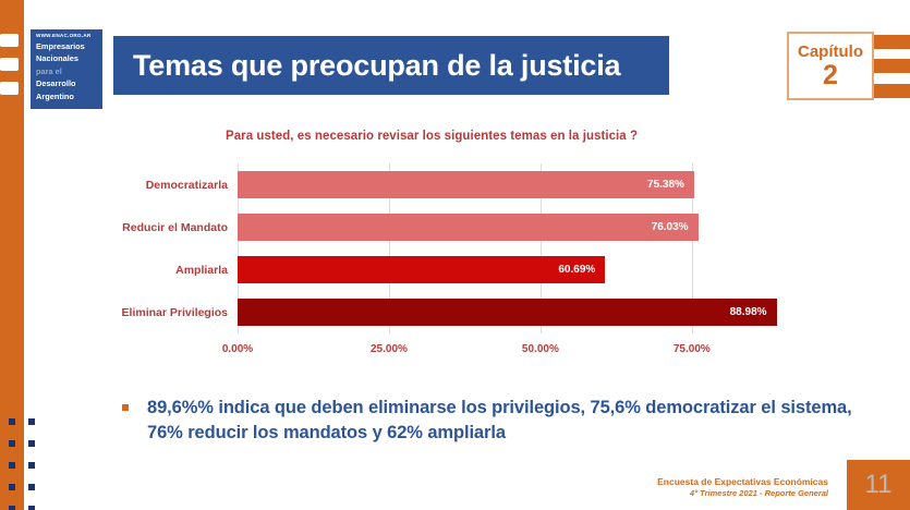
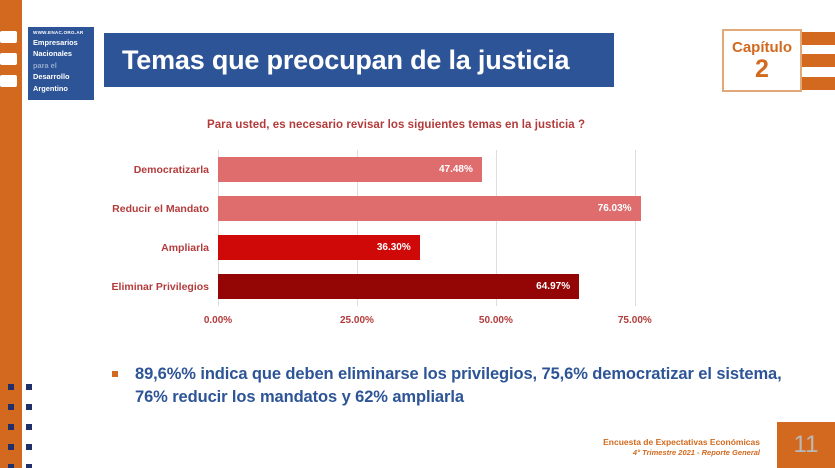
Democratizarla: 75.38% -> 47.48%
Ampliarla: 60.69% -> 36.30%
Eliminar Privilegios: 88.98% -> 64.97%
